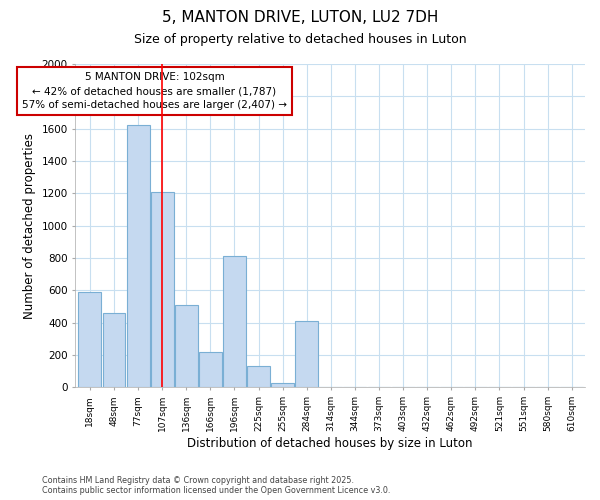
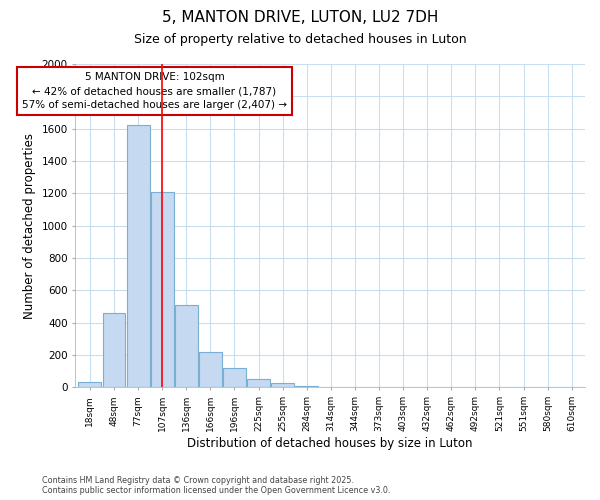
18sqm: 590 -> 40
196sqm: 810 -> 120
225sqm: 130 -> 50
284sqm: 410 -> 10
